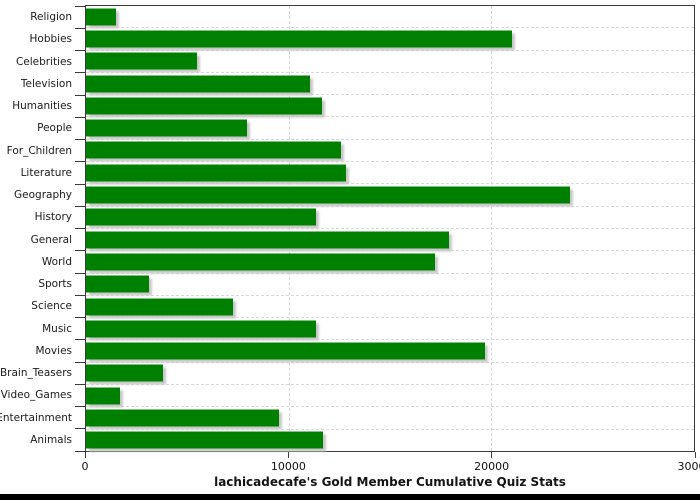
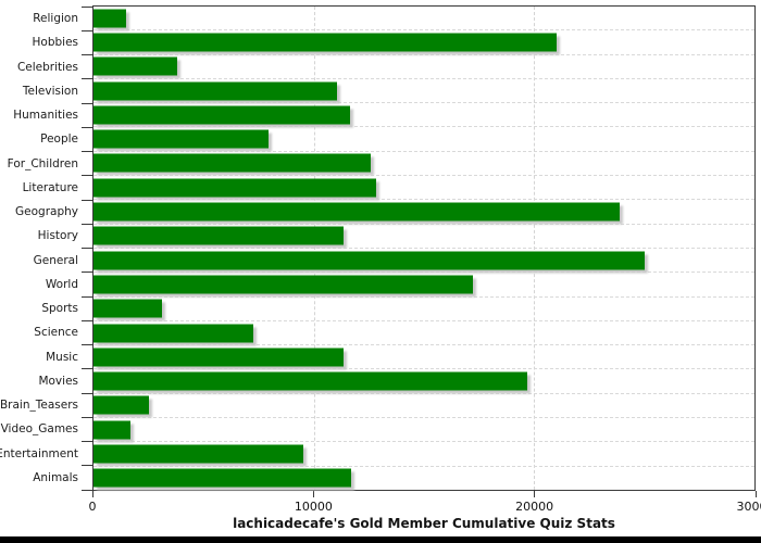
Celebrities: 5500 -> 3800
General: 17900 -> 25000
Brain_Teasers: 3800 -> 2500
